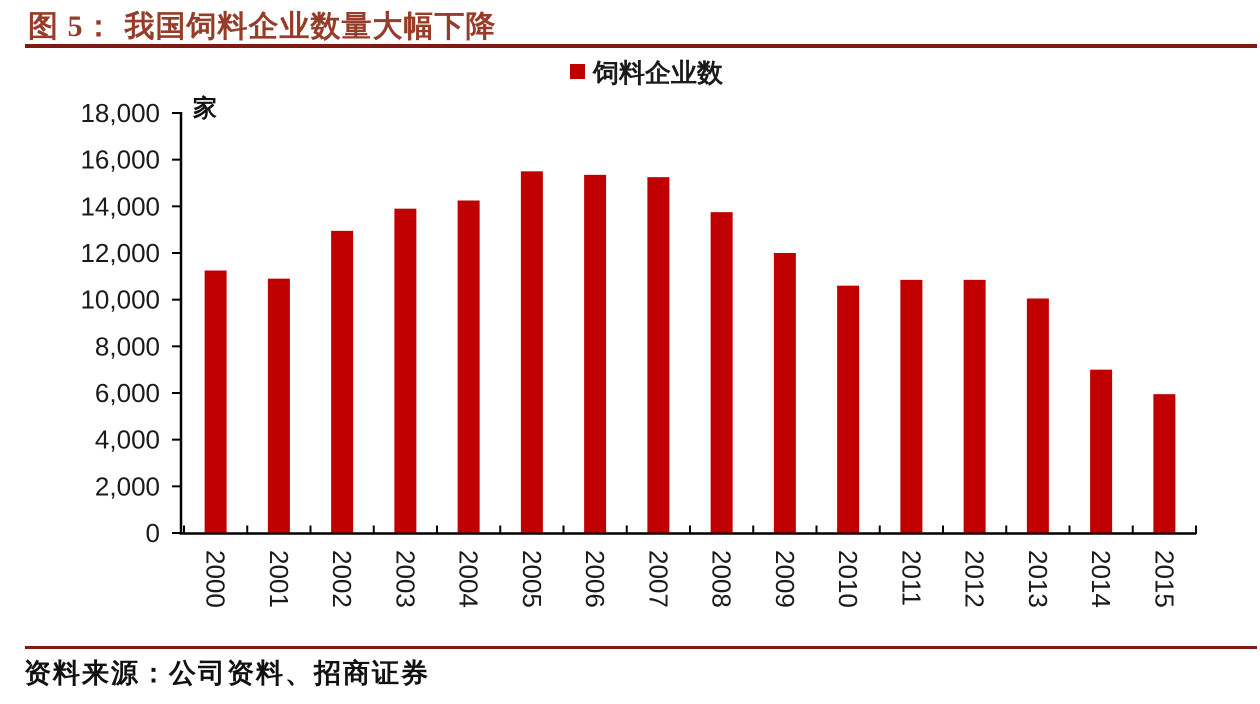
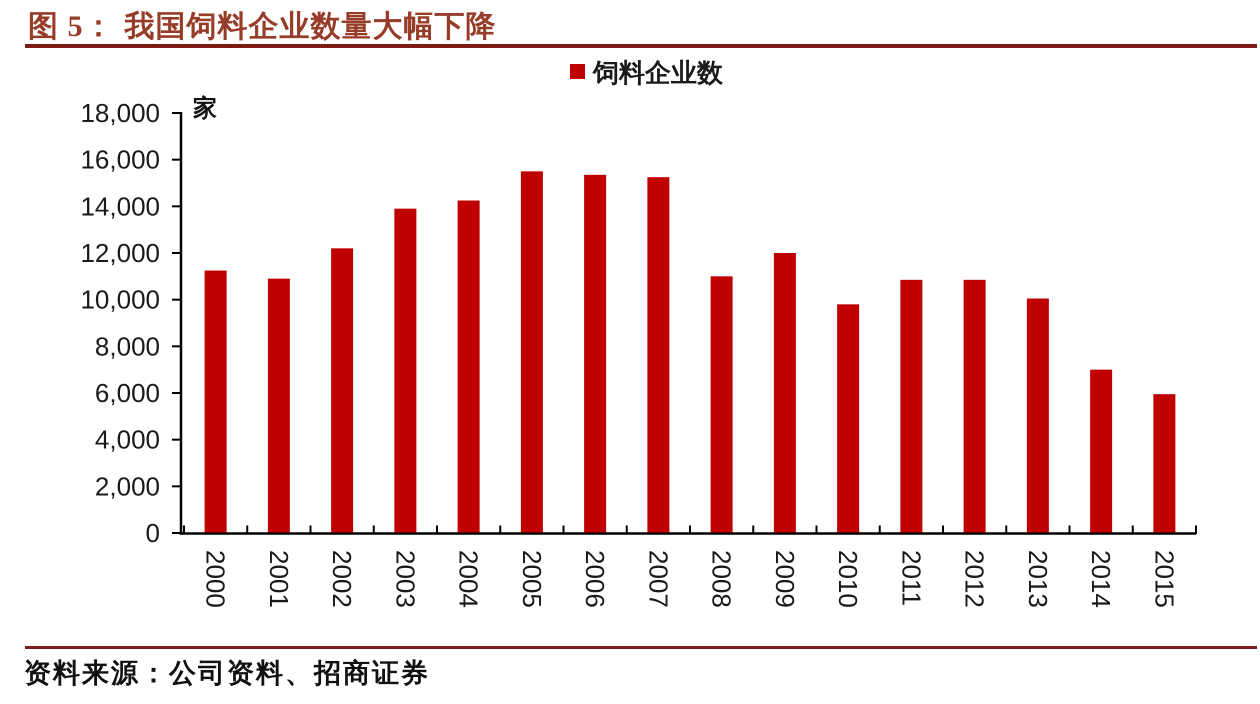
2002: 13000 -> 12200
2008: 13800 -> 11000
2010: 10600 -> 9800
